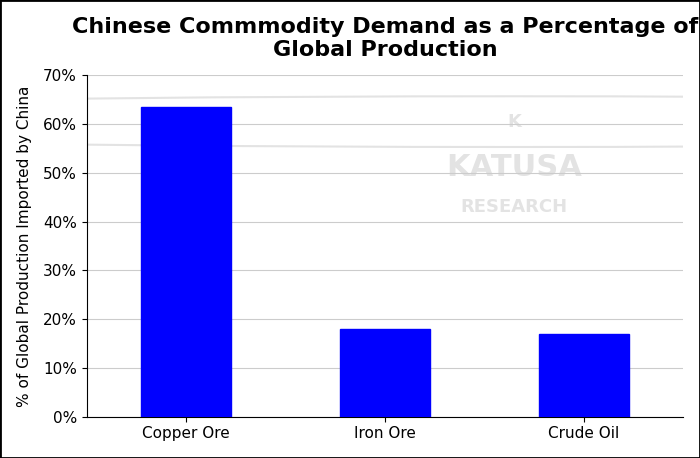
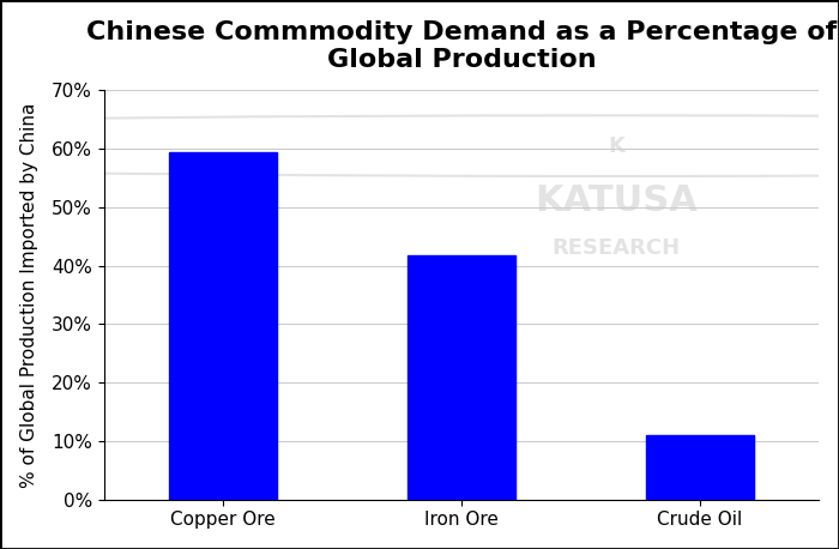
Copper Ore: 63.5% -> 59.5%
Iron Ore: 18.0% -> 41.8%
Crude Oil: 17.0% -> 11.0%
